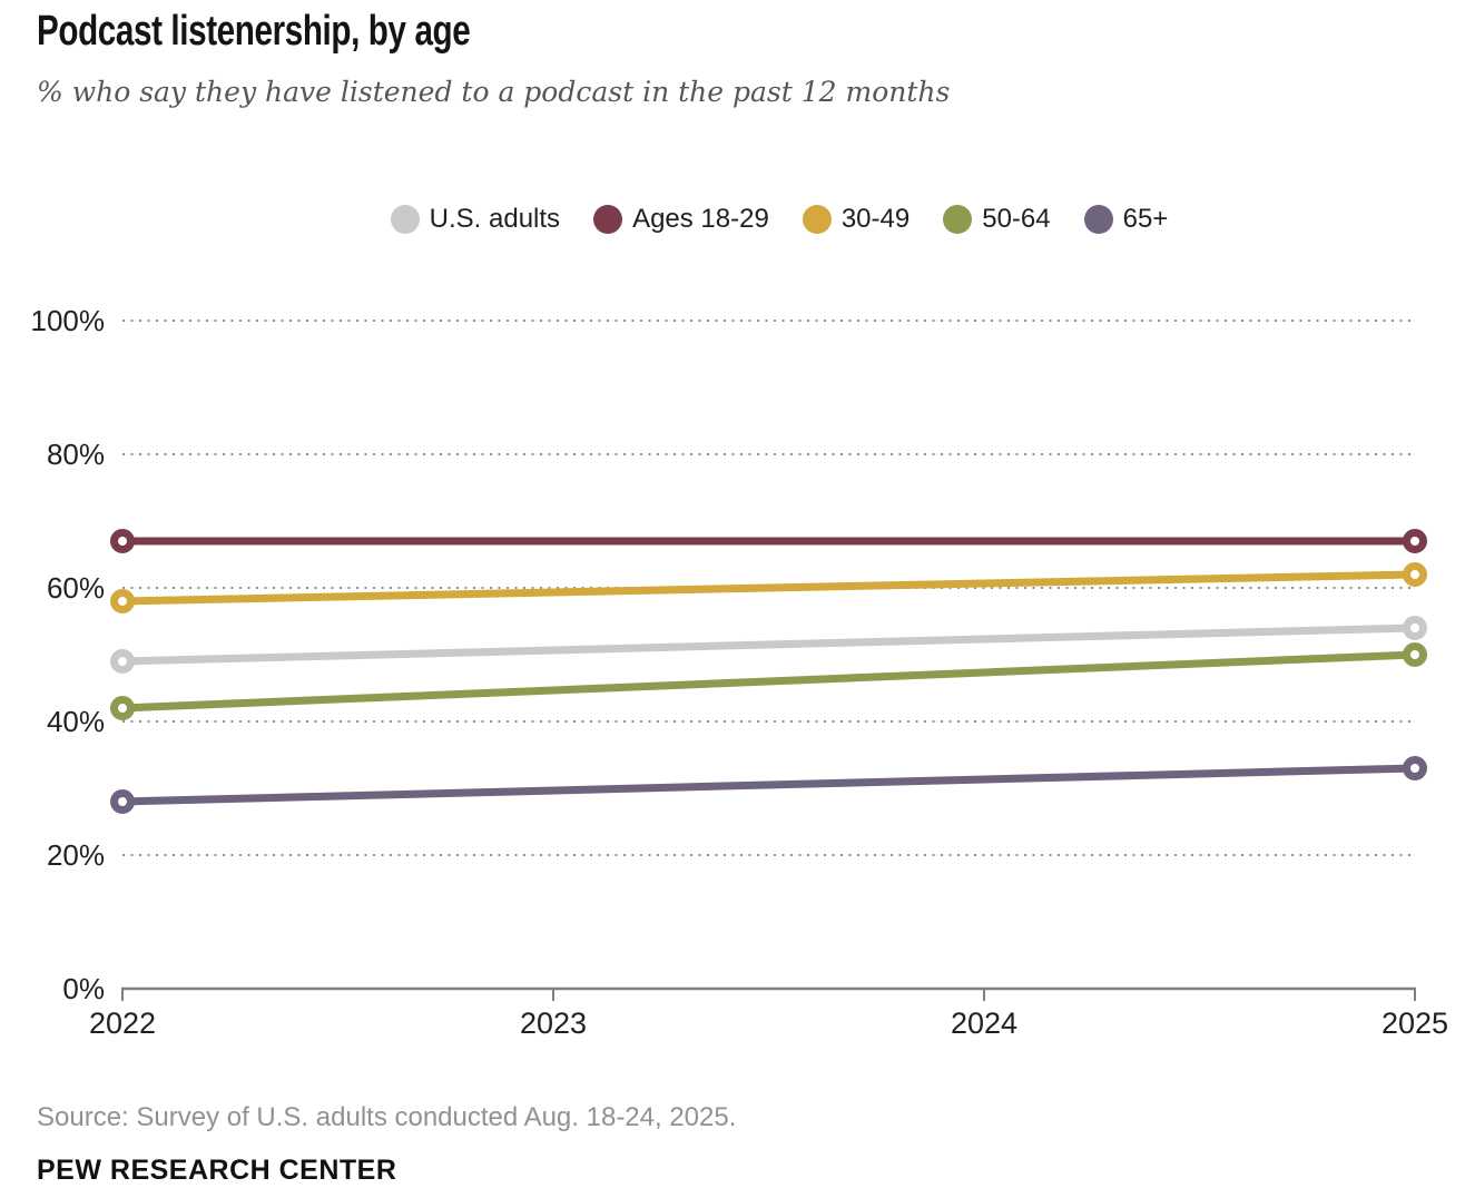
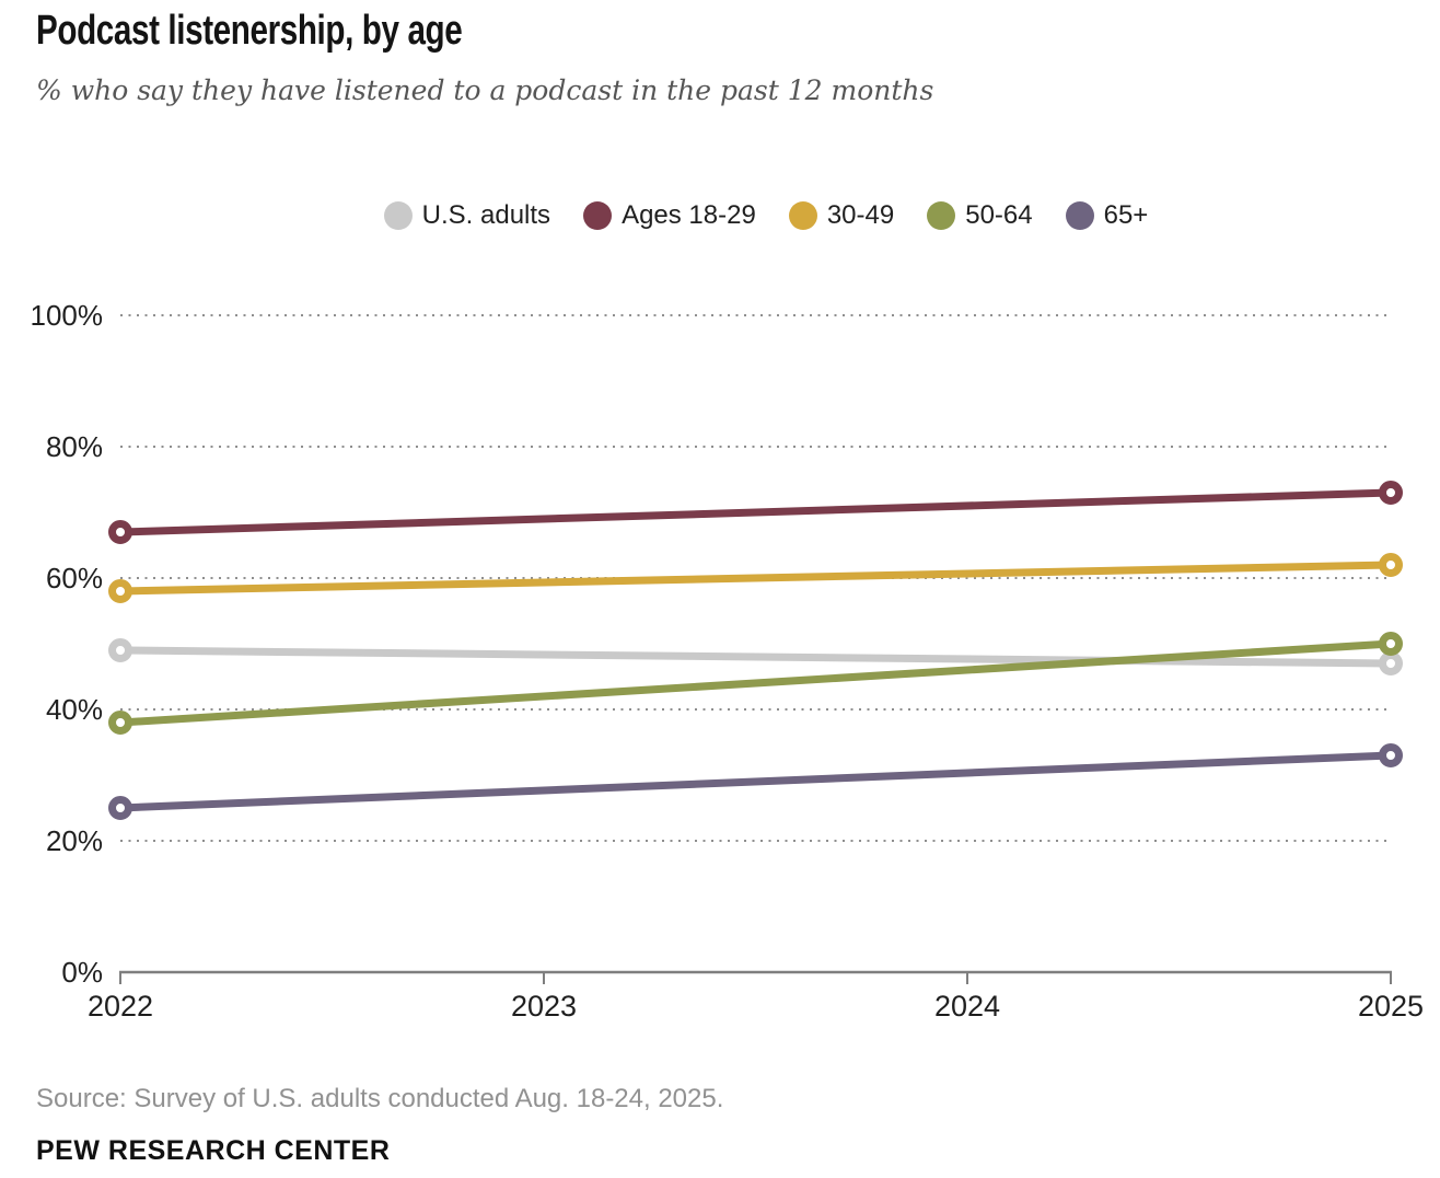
50-64/2022: 42% -> 38%
65+/2022: 28% -> 25%
U.S. adults/2025: 54% -> 47%
Ages 18-29/2025: 67% -> 73%
